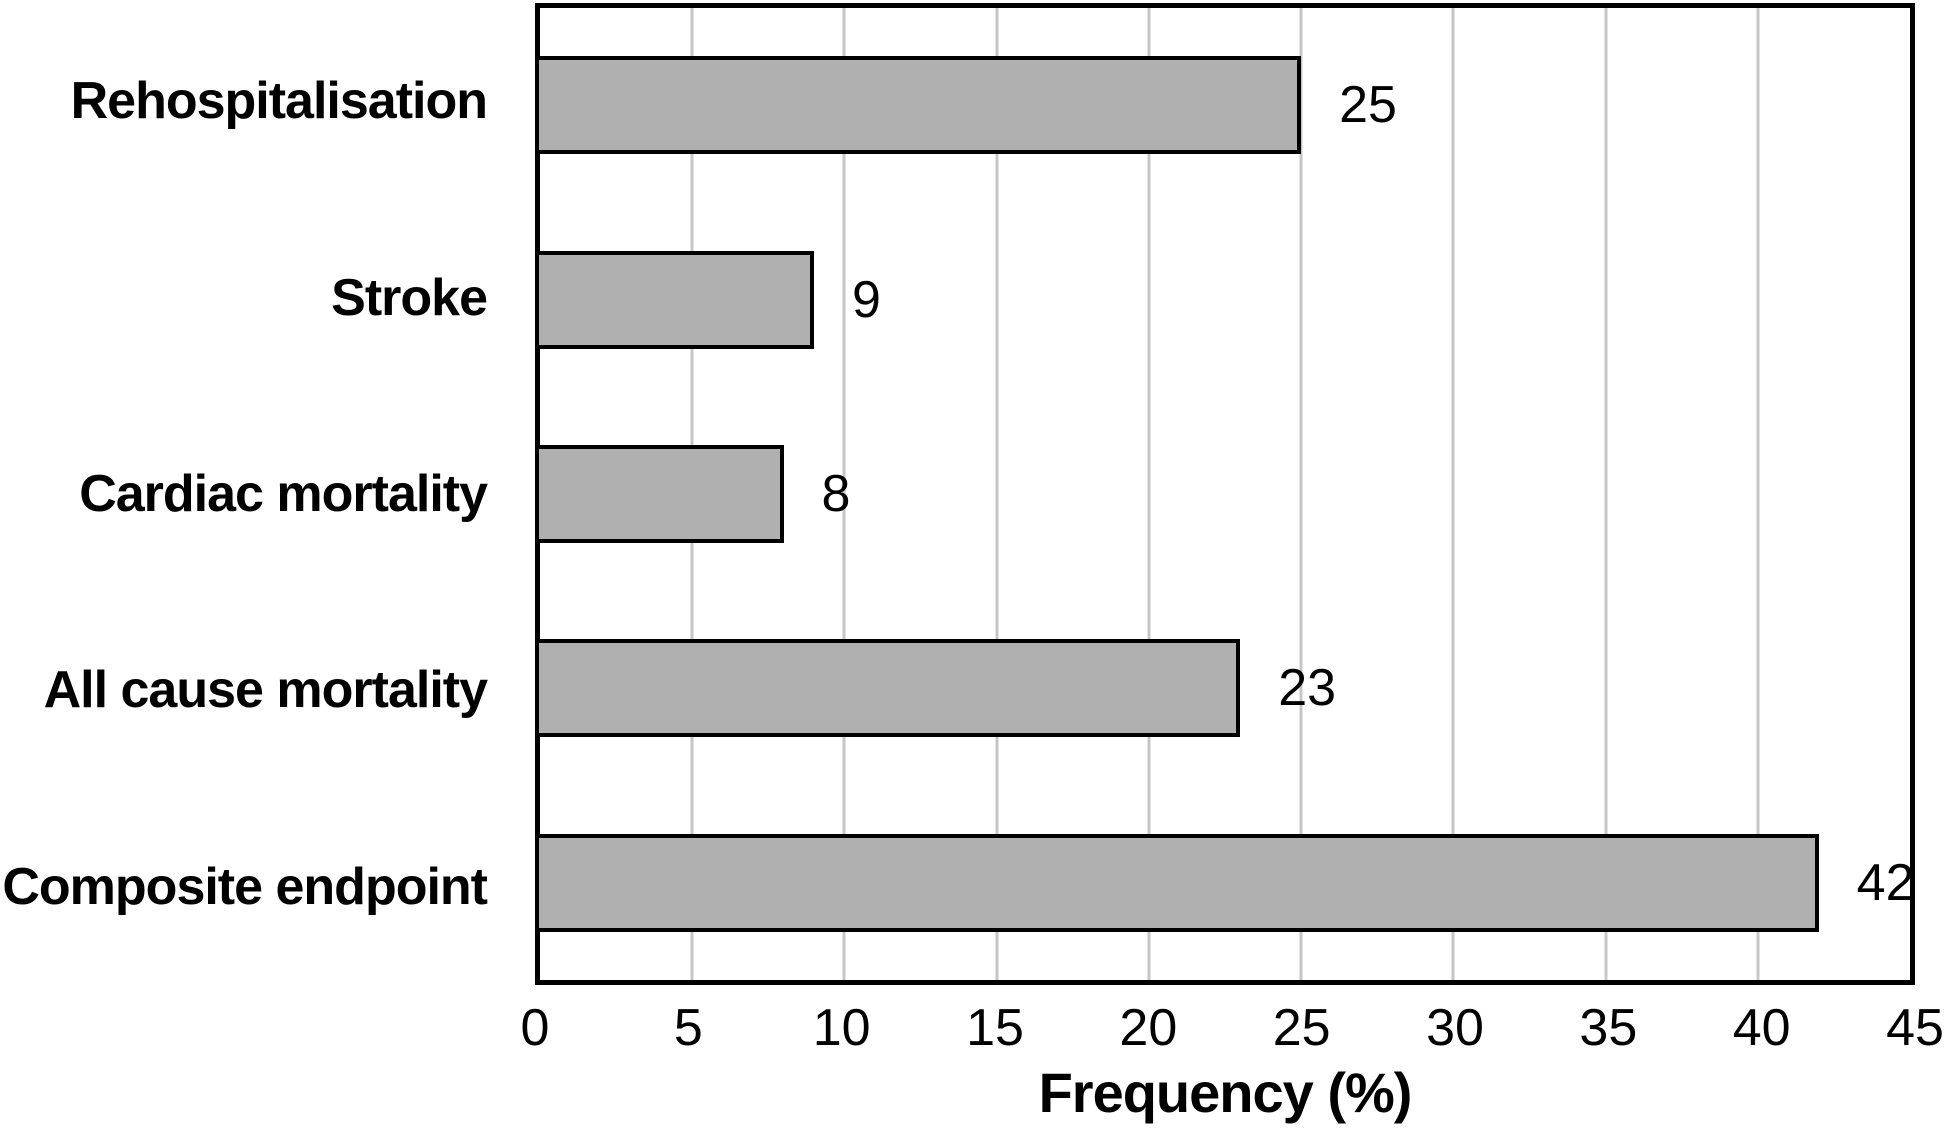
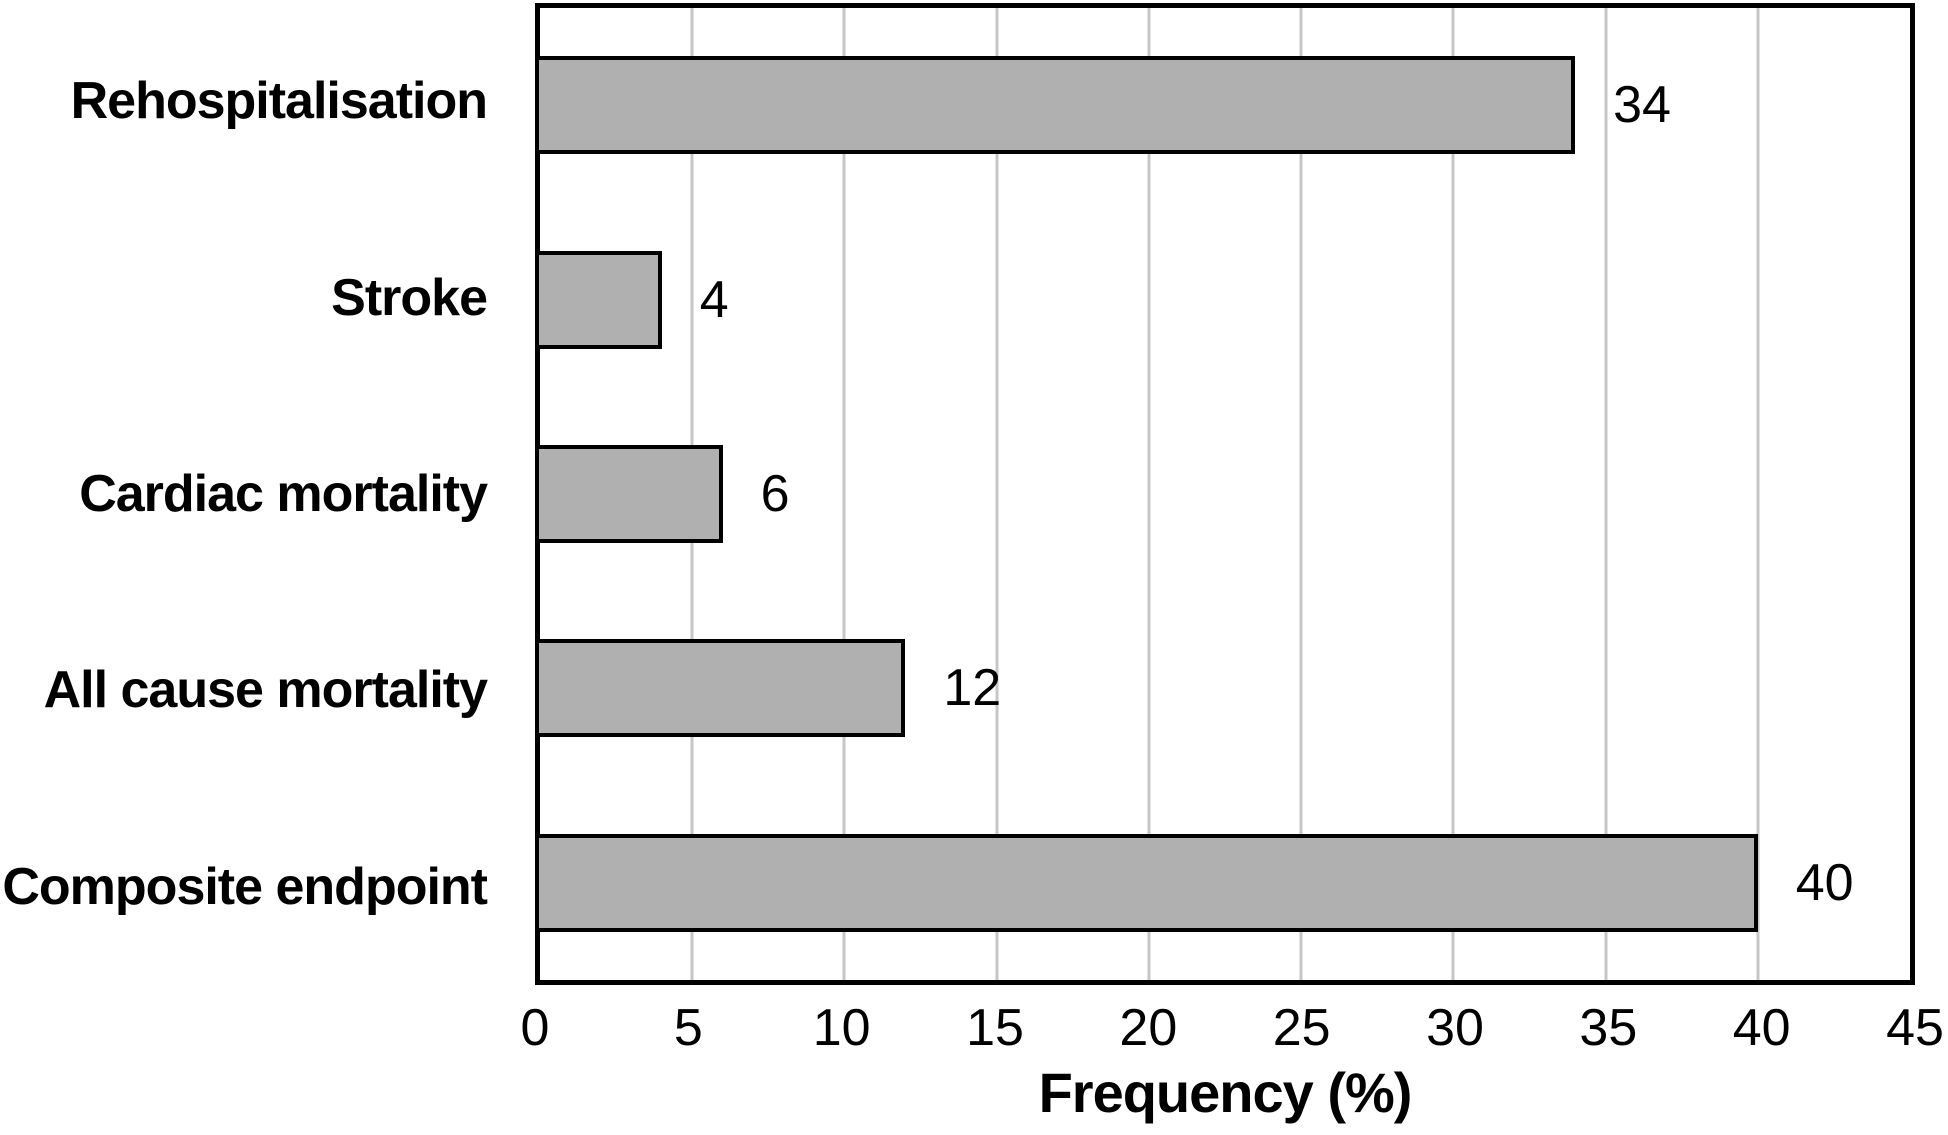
Rehospitalisation: 25 -> 34
Stroke: 9 -> 4
Cardiac mortality: 8 -> 6
All cause mortality: 23 -> 12
Composite endpoint: 42 -> 40
